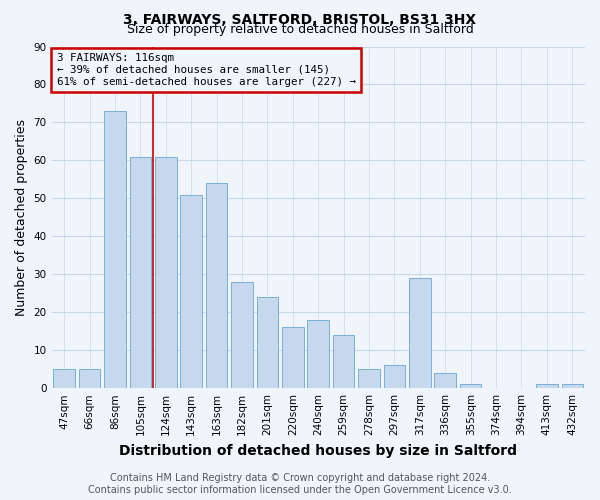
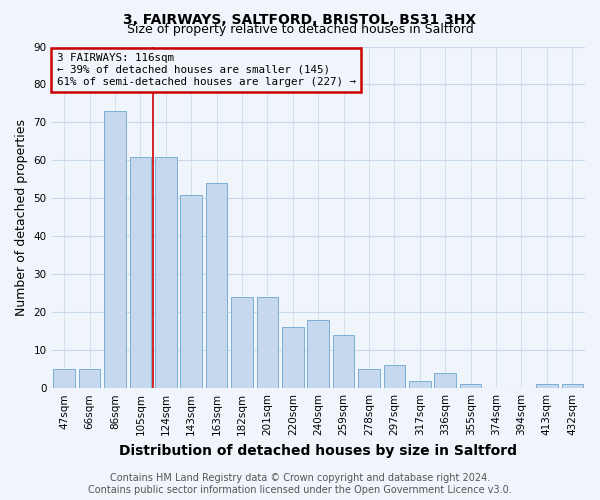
182sqm: 28 -> 24
317sqm: 29 -> 2
